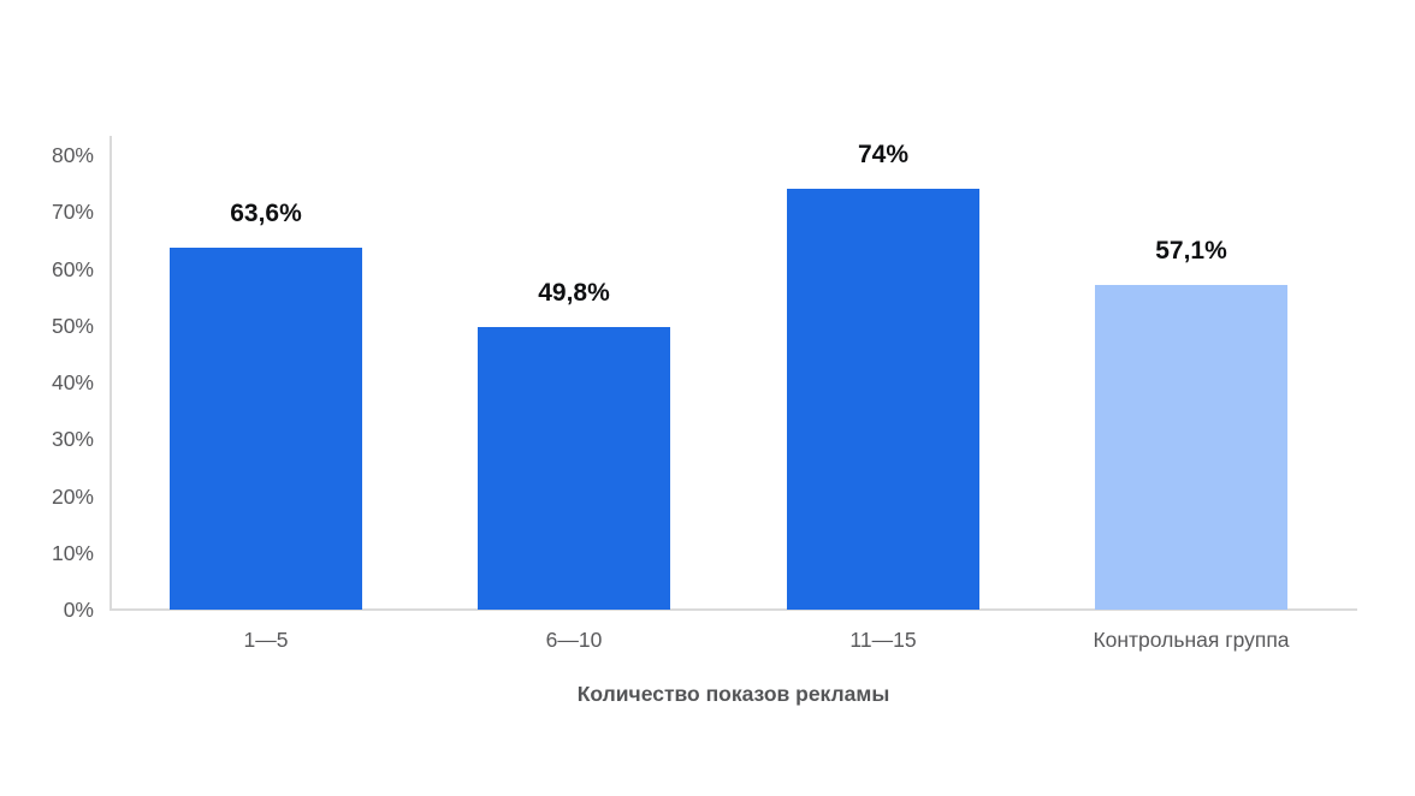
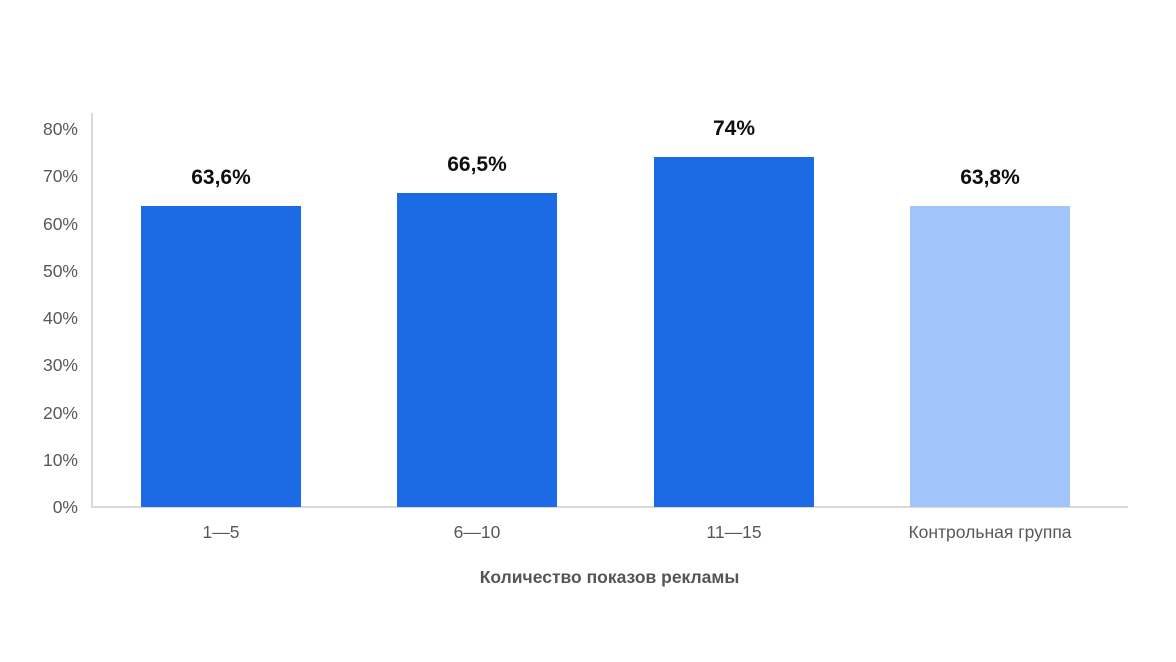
6—10: 49,8% -> 66,5%
Контрольная группа: 57,1% -> 63,8%
